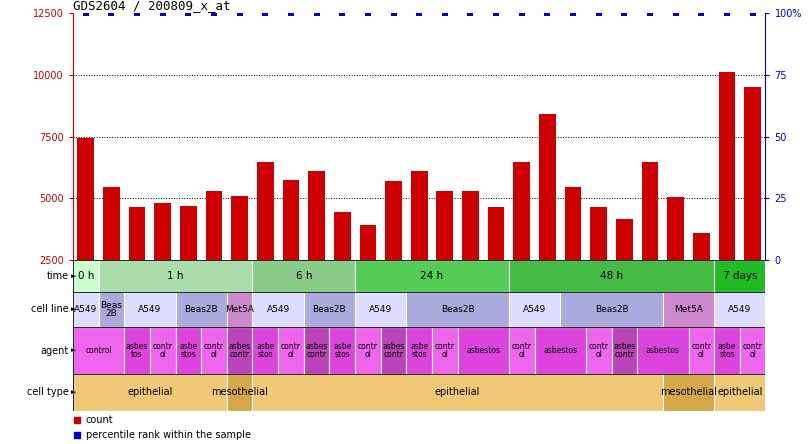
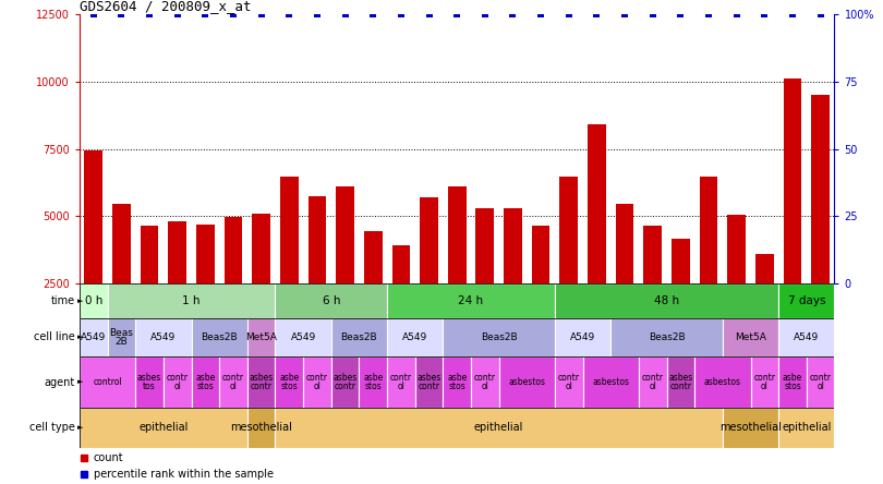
GSM139661: 5300 -> 4950
